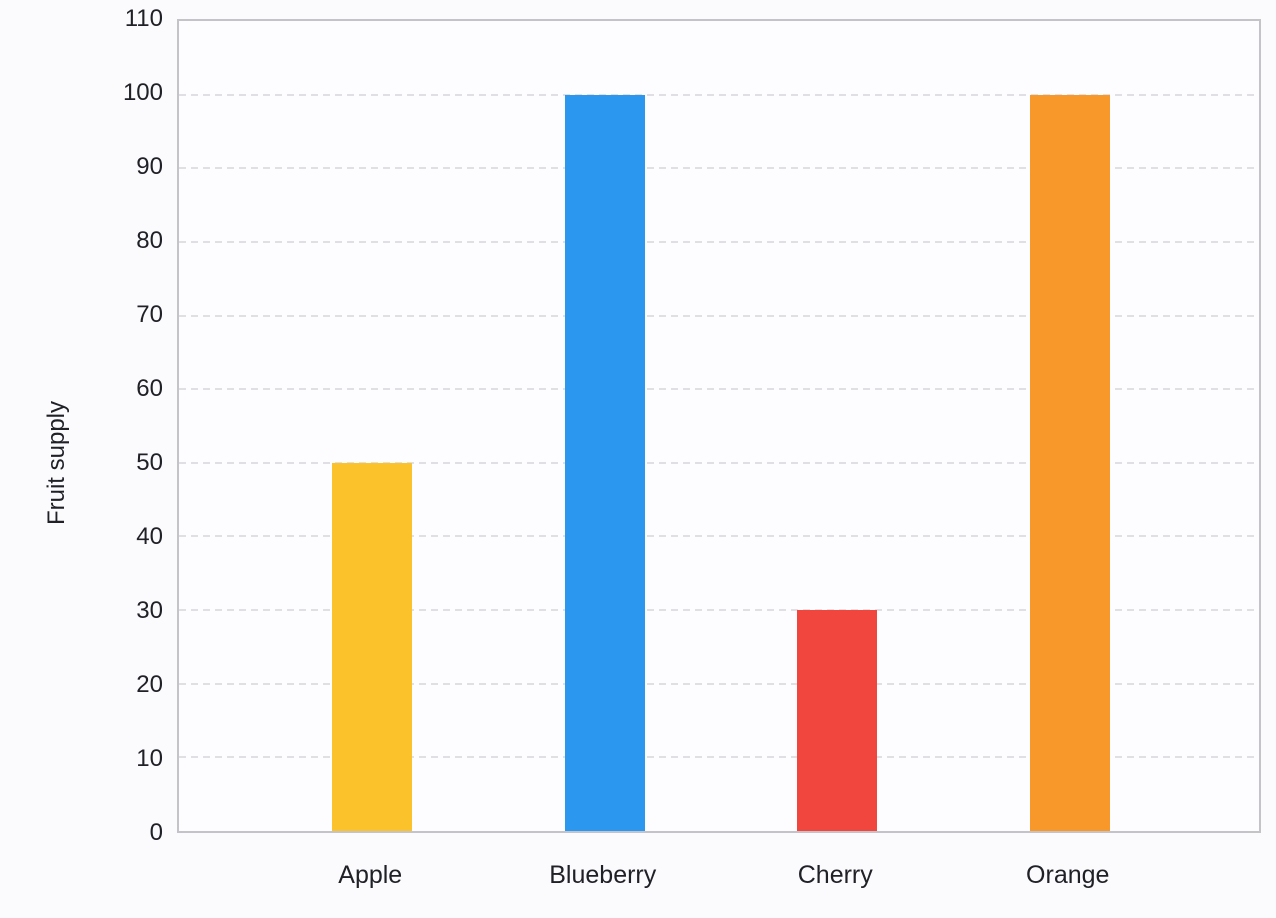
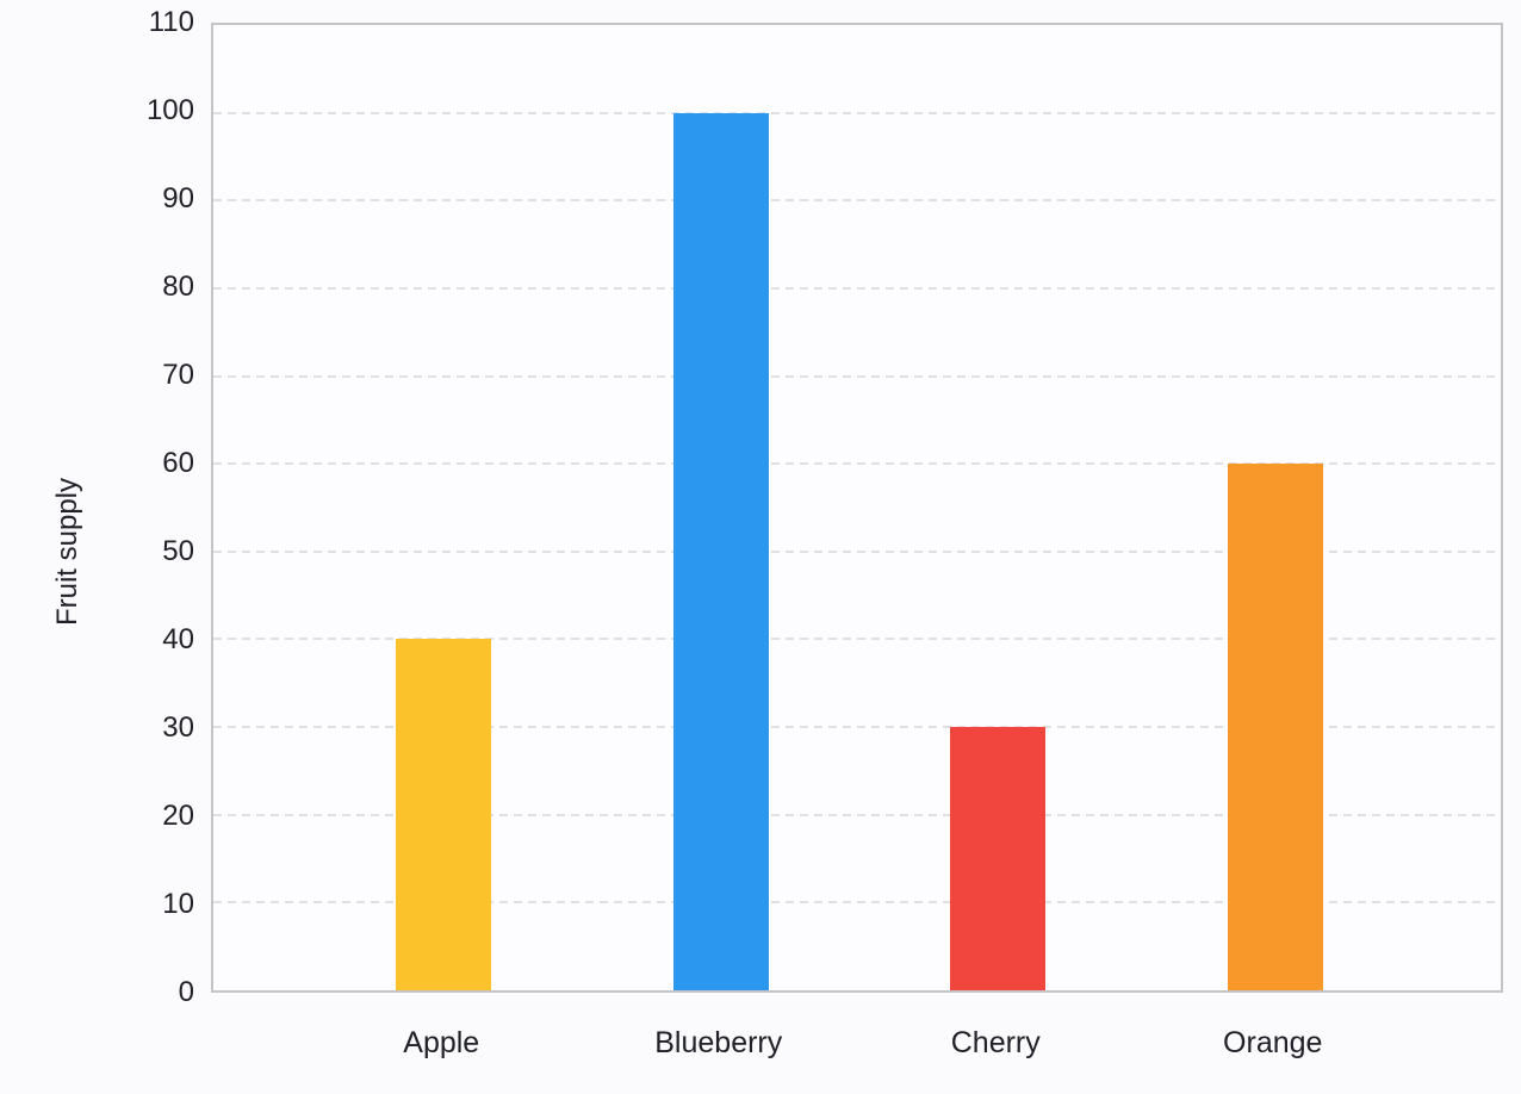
Apple: 50 -> 40
Orange: 100 -> 60
